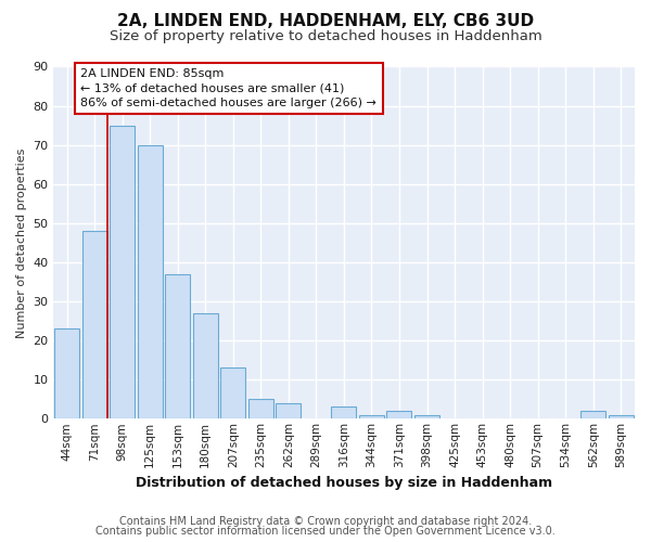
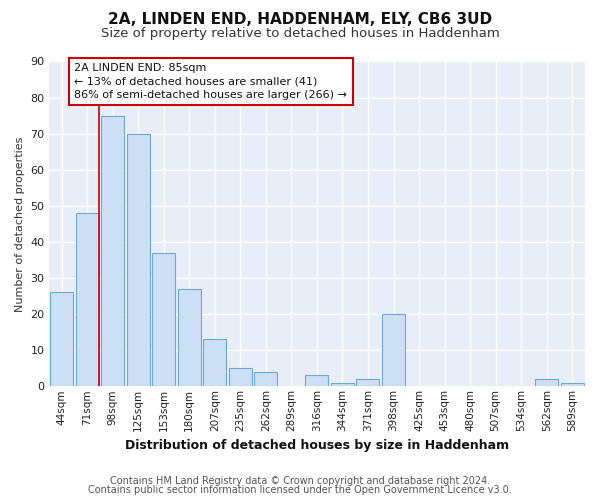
44sqm: 23 -> 26
398sqm: 1 -> 20
